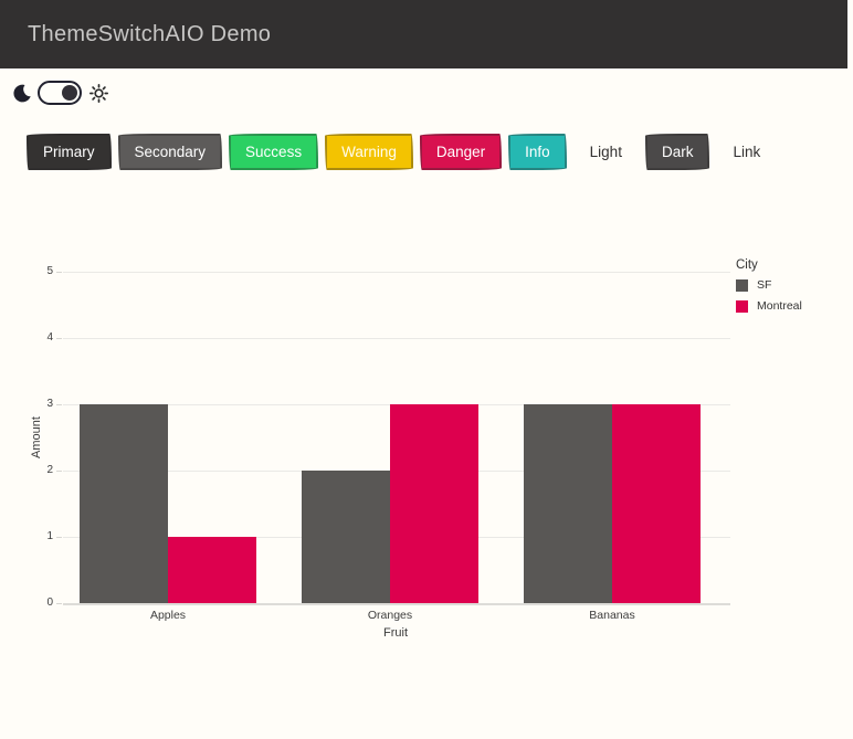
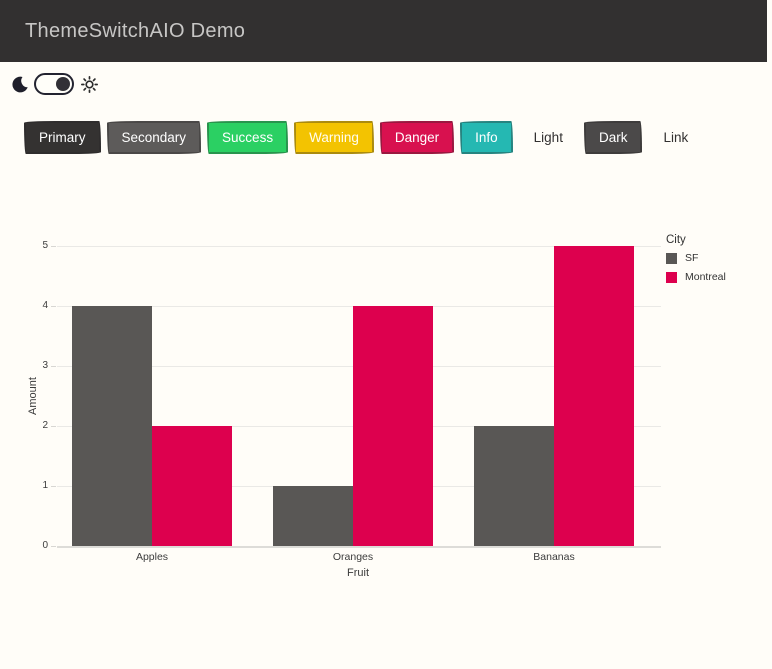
SF/Apples: 3 -> 4
Montreal/Apples: 1 -> 2
SF/Oranges: 2 -> 1
Montreal/Oranges: 3 -> 4
SF/Bananas: 3 -> 2
Montreal/Bananas: 3 -> 5
